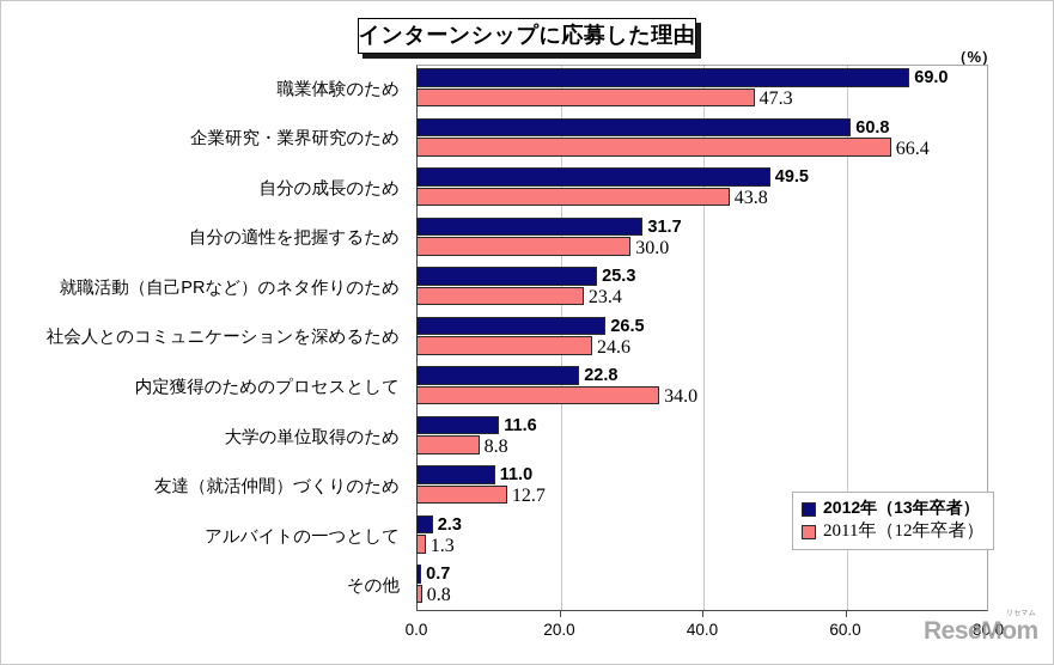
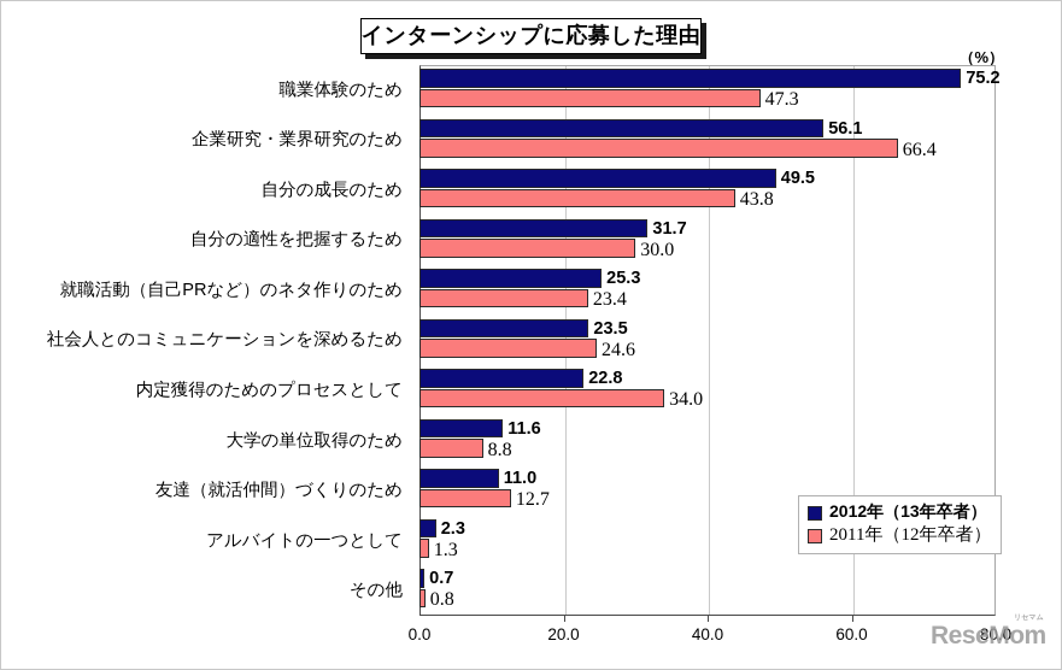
2012年（13年卒者）/職業体験のため: 69.0 -> 75.2
2012年（13年卒者）/企業研究・業界研究のため: 60.8 -> 56.1
2012年（13年卒者）/社会人とのコミュニケーションを深めるため: 26.5 -> 23.5
